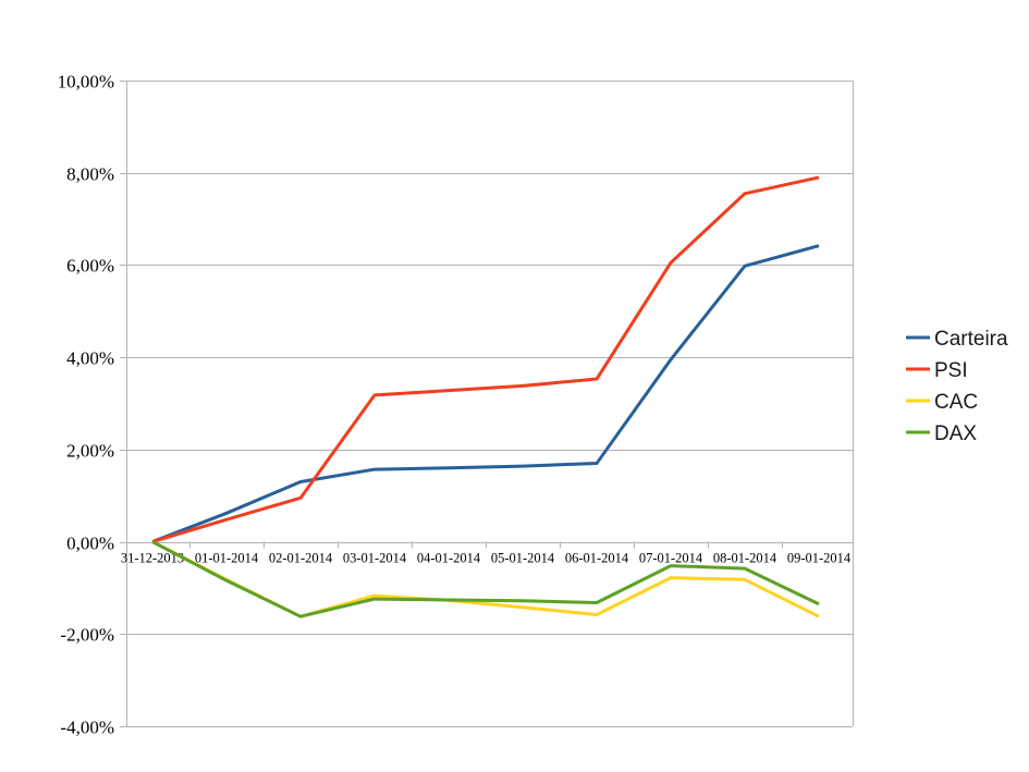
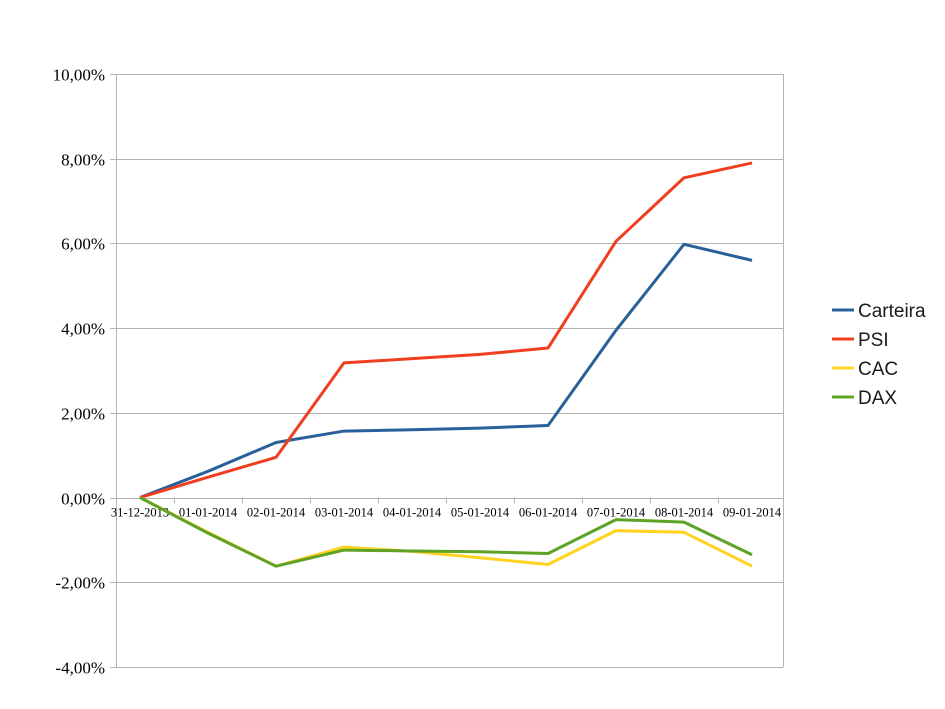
Carteira/09-01-2014: 6,4% -> 5,6%
